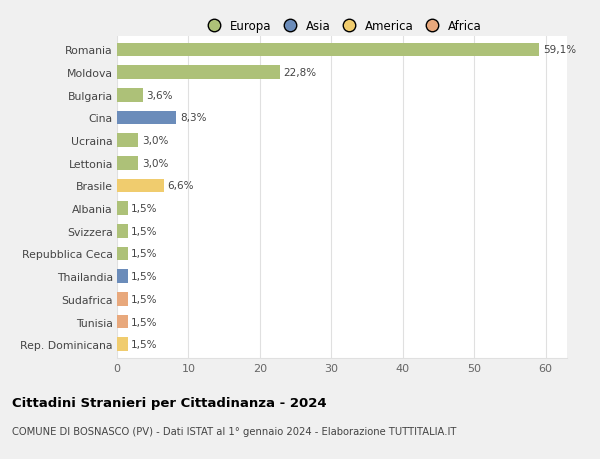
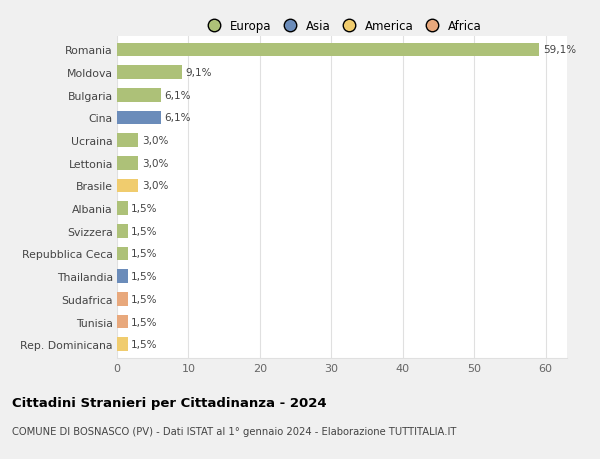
Moldova: 22,8% -> 9,1%
Bulgaria: 3,6% -> 6,1%
Cina: 8,3% -> 6,1%
Brasile: 6,6% -> 3,0%
